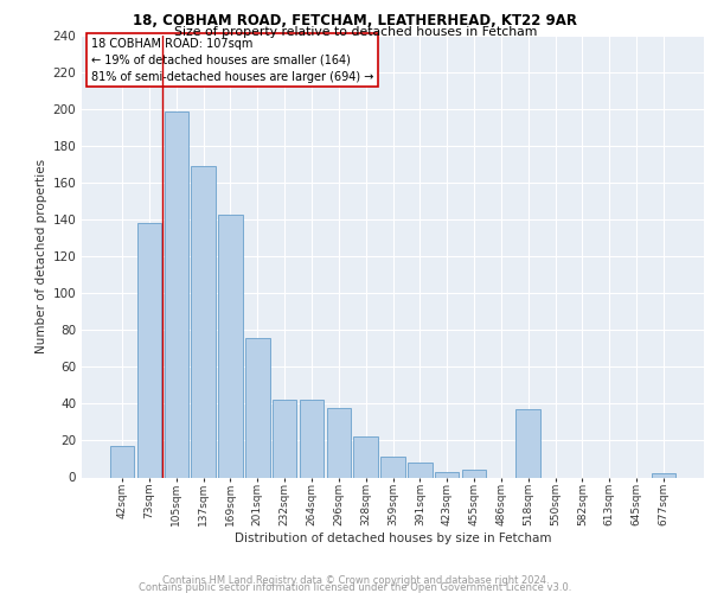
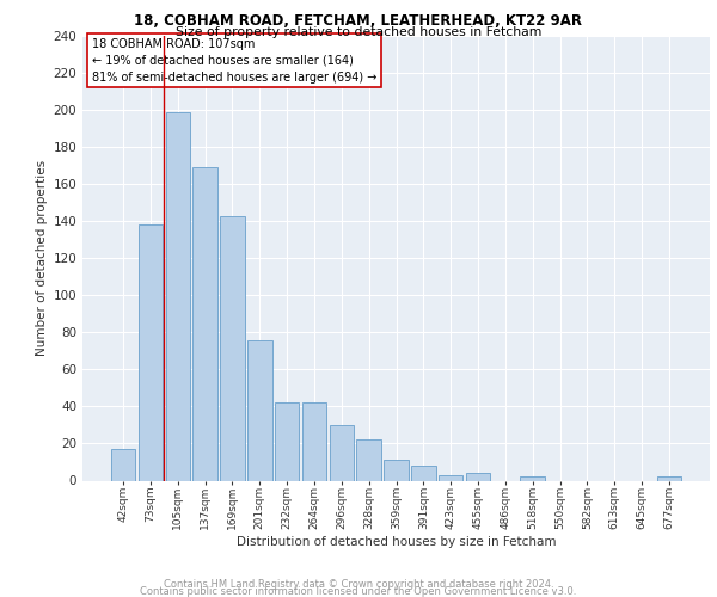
296sqm: 38 -> 30
518sqm: 37 -> 2
